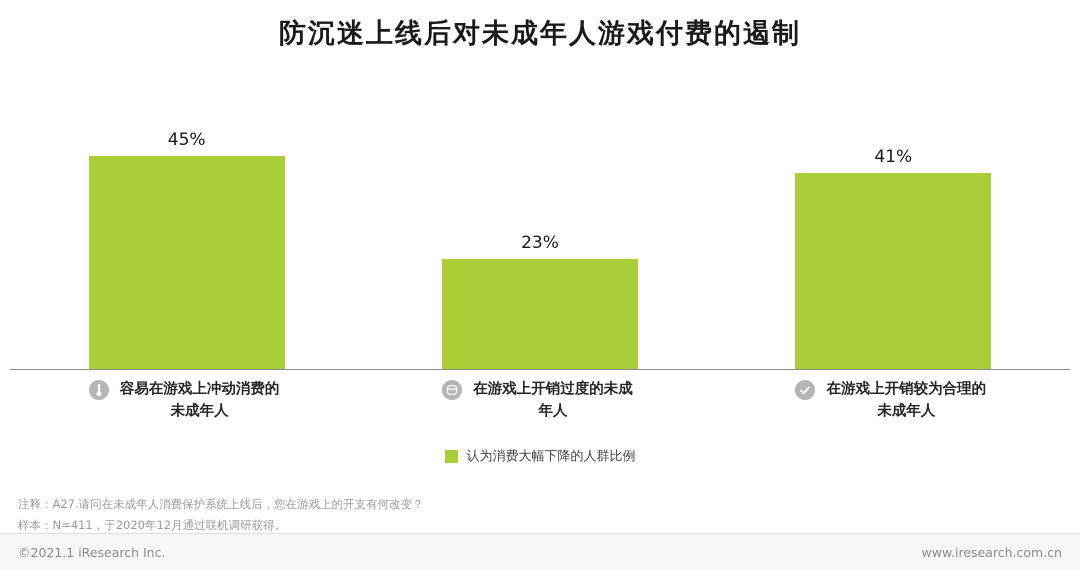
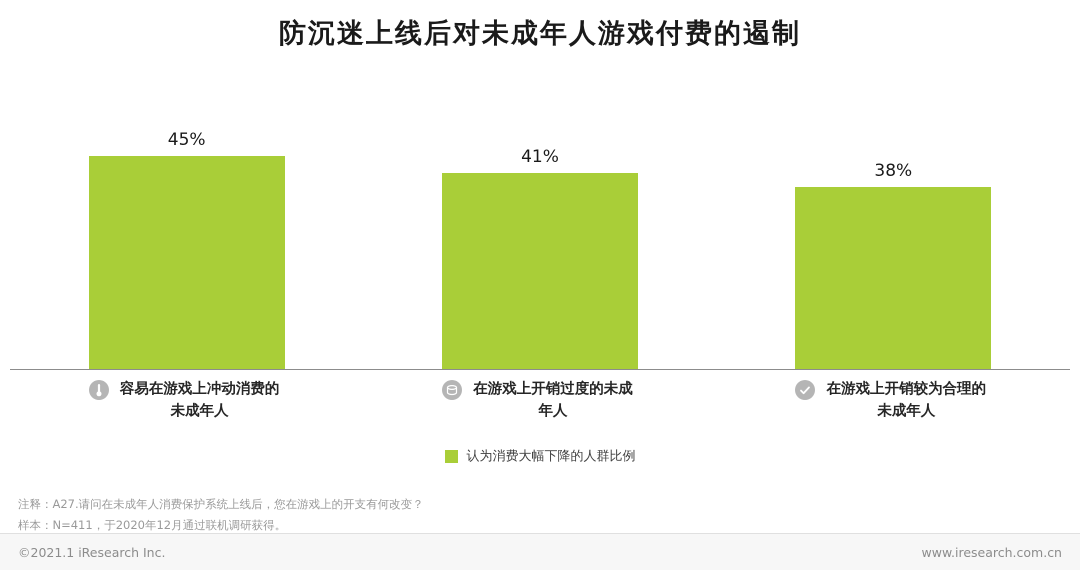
在游戏上开销过度的未成年人: 23% -> 41%
在游戏上开销较为合理的未成年人: 41% -> 38%
